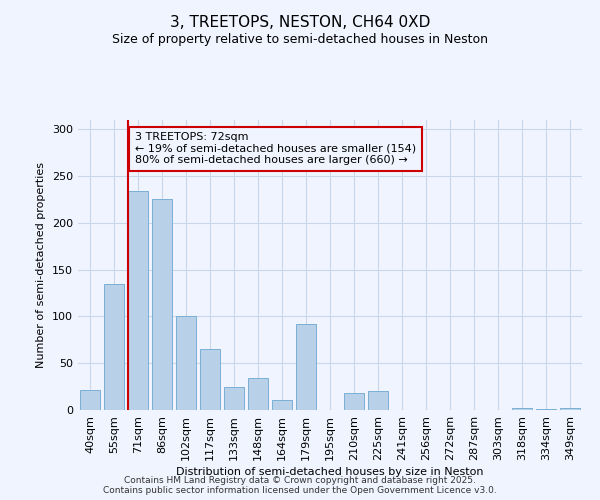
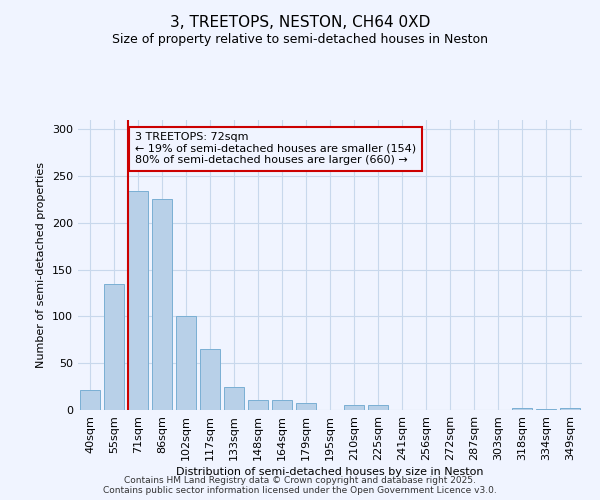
148sqm: 34 -> 11
179sqm: 92 -> 8
210sqm: 18 -> 5
225sqm: 20 -> 5
